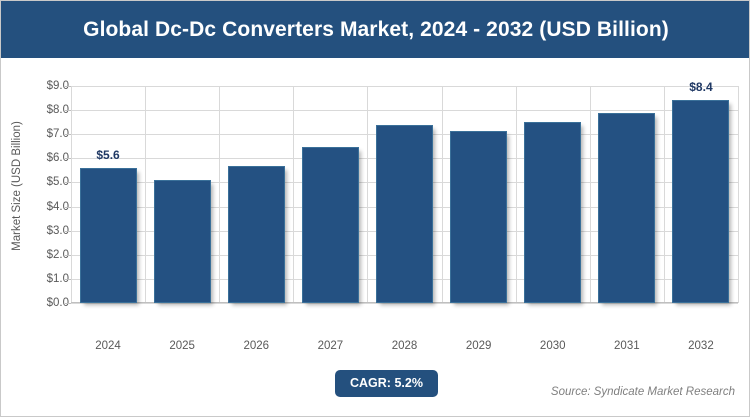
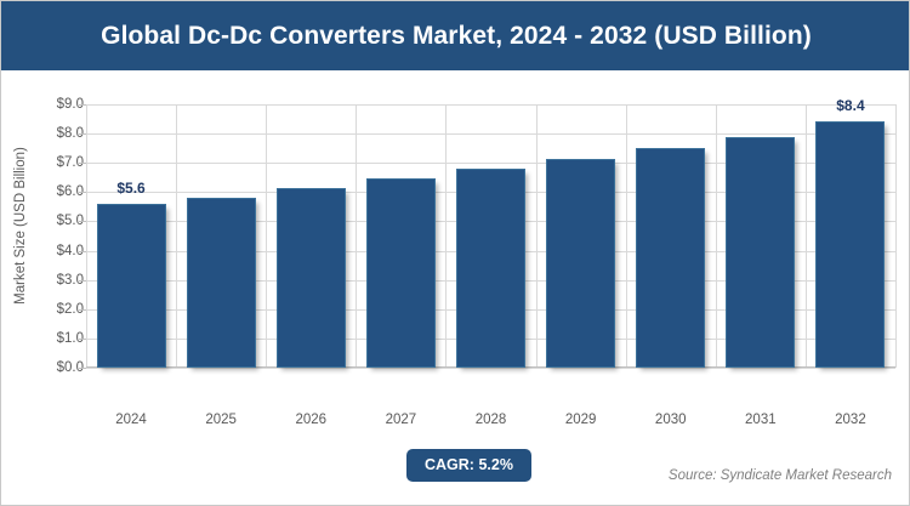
2025: $5.1 -> $5.8
2026: $5.7 -> $6.2
2028: $7.4 -> $6.8
